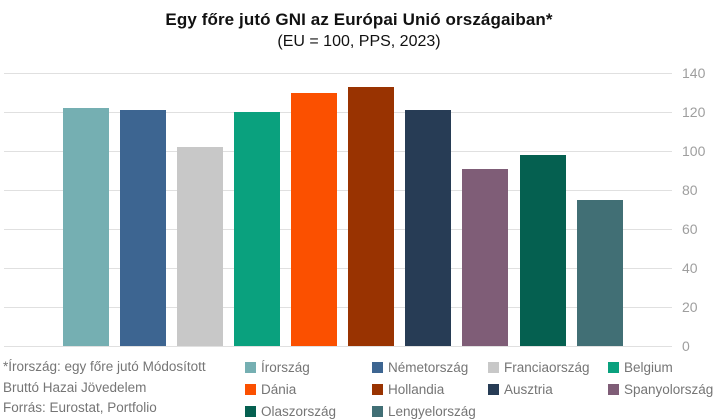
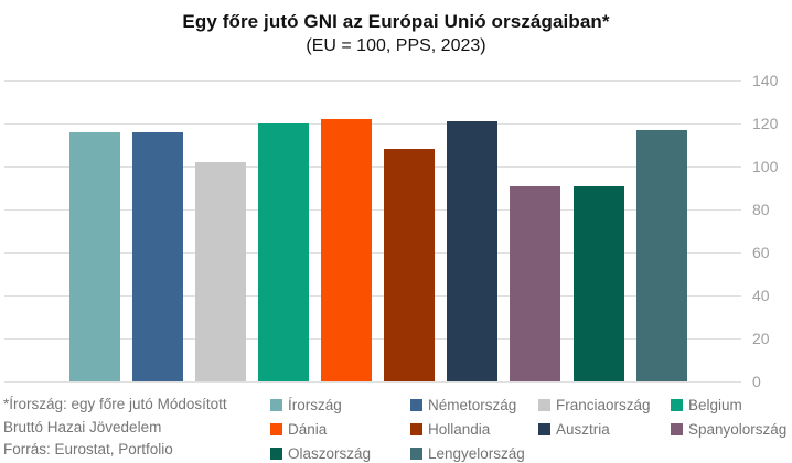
Írország: 122 -> 116
Németország: 121 -> 116
Dánia: 130 -> 122
Hollandia: 133 -> 108
Olaszország: 98 -> 91
Lengyelország: 75 -> 117
